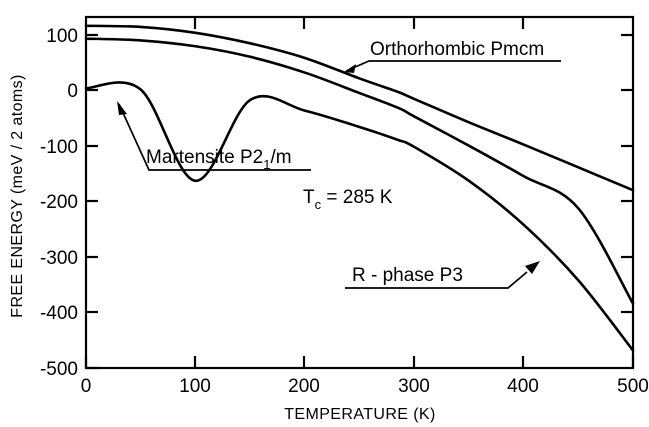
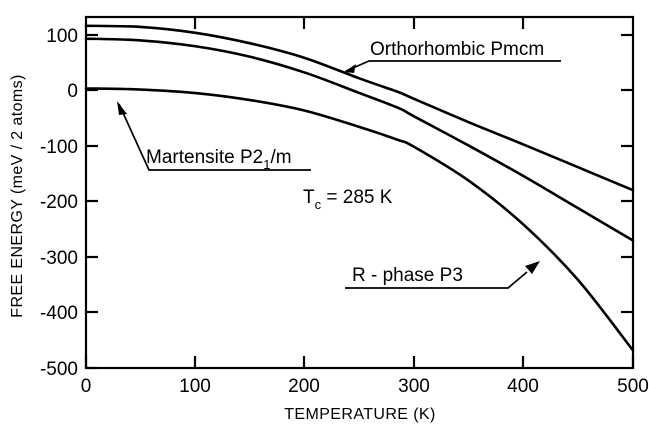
R - phase P3/100: -180 -> -30
Martensite P21/m/500: -390 -> -280
